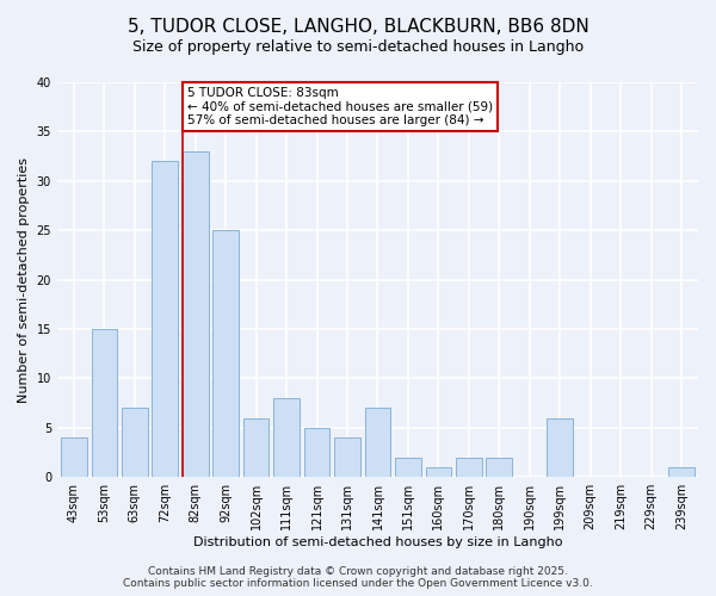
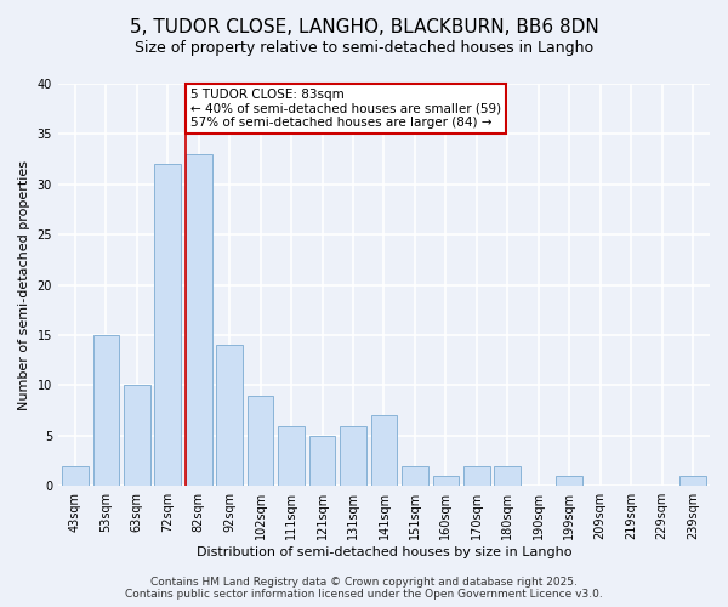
43sqm: 4 -> 2
63sqm: 7 -> 10
92sqm: 25 -> 14
102sqm: 6 -> 9
111sqm: 8 -> 6
131sqm: 4 -> 6
199sqm: 6 -> 1
